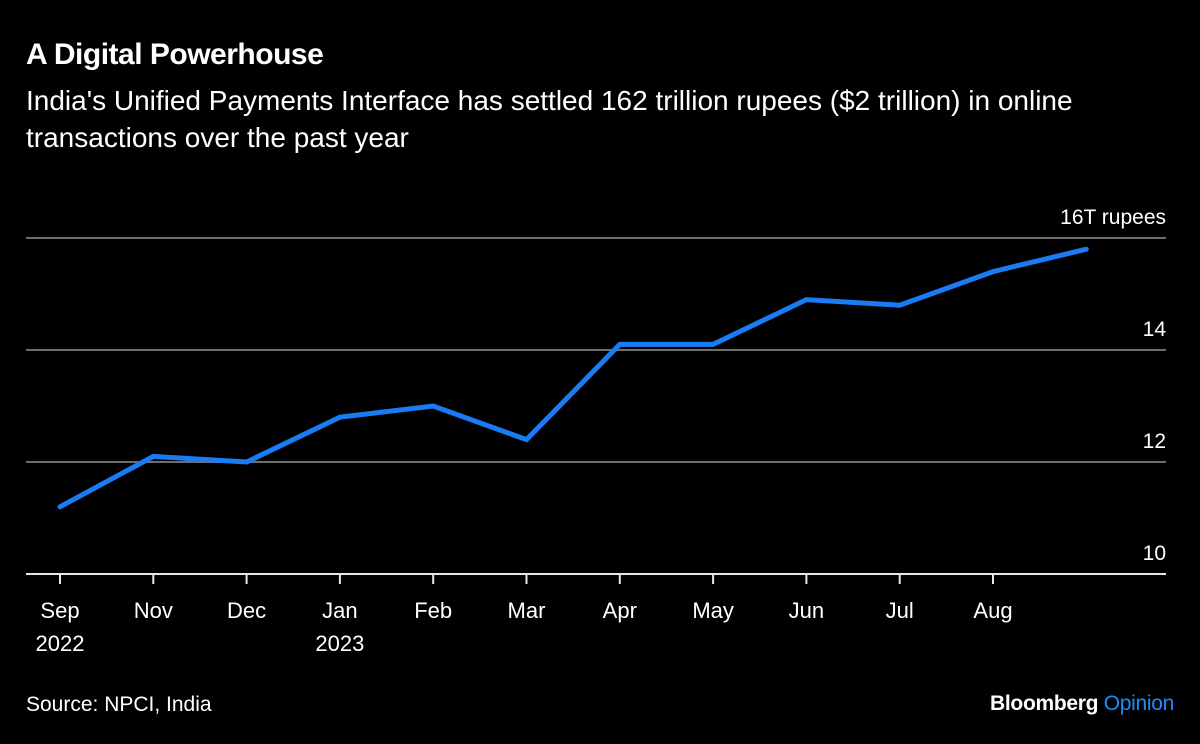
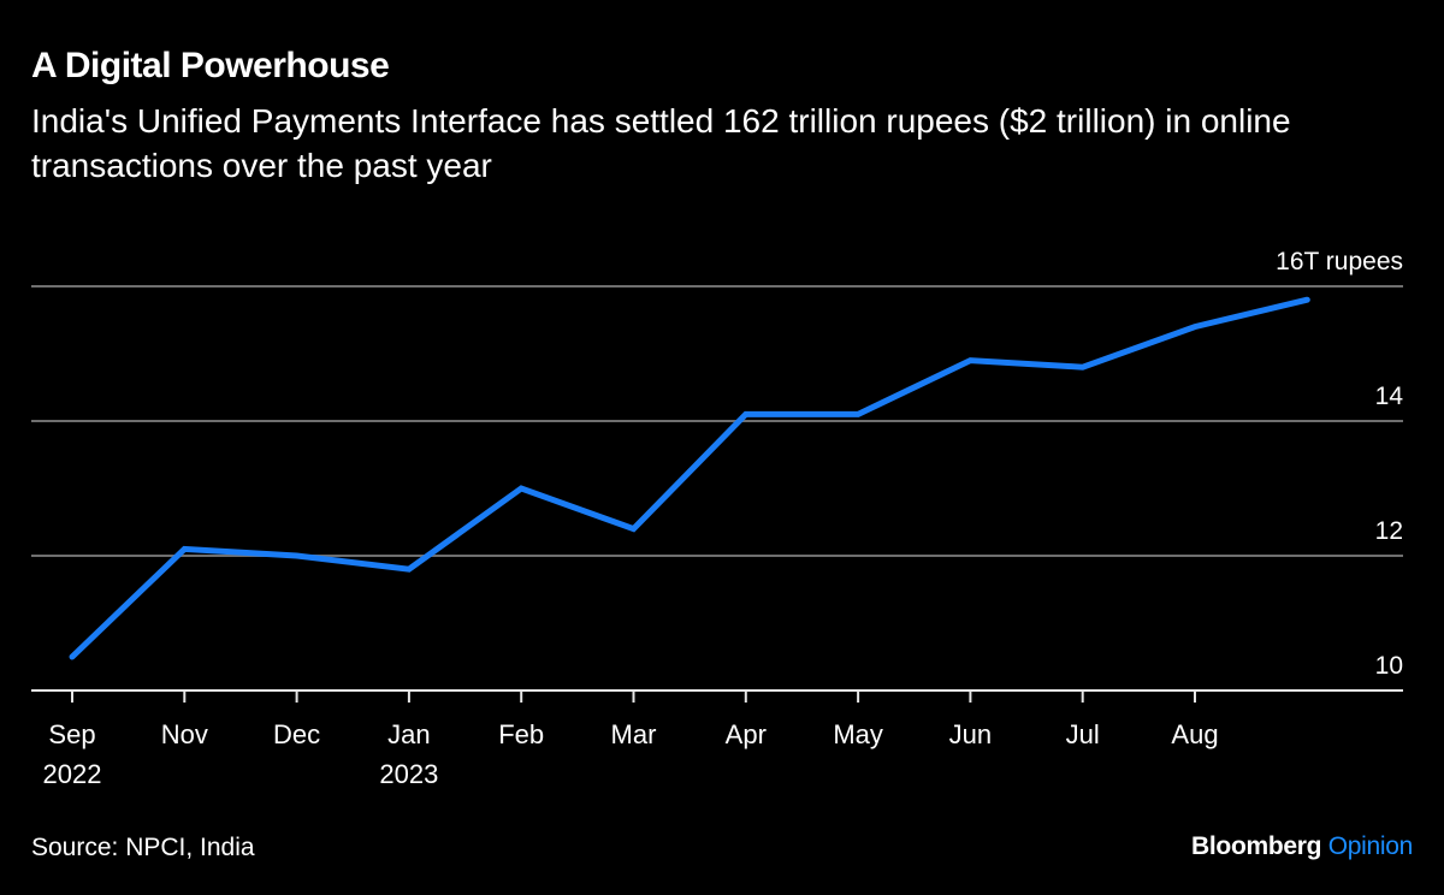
Sep 2022: 11.2 -> 10.5
Jan 2023: 12.8 -> 11.8
